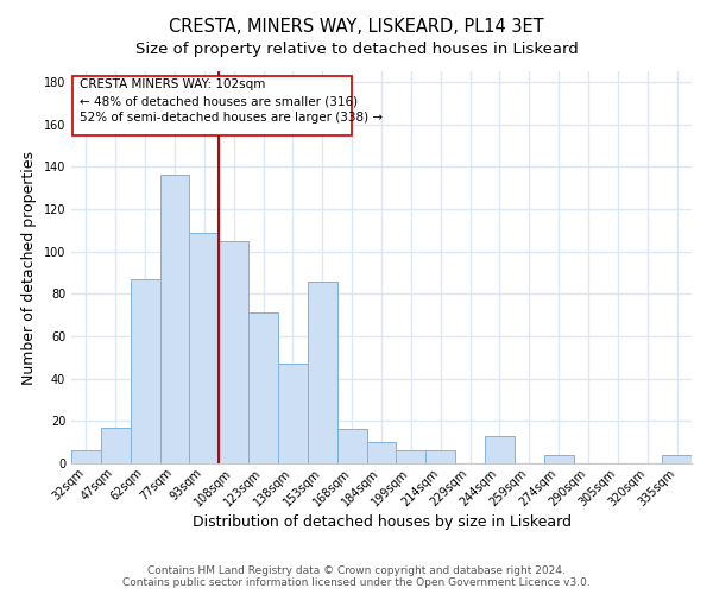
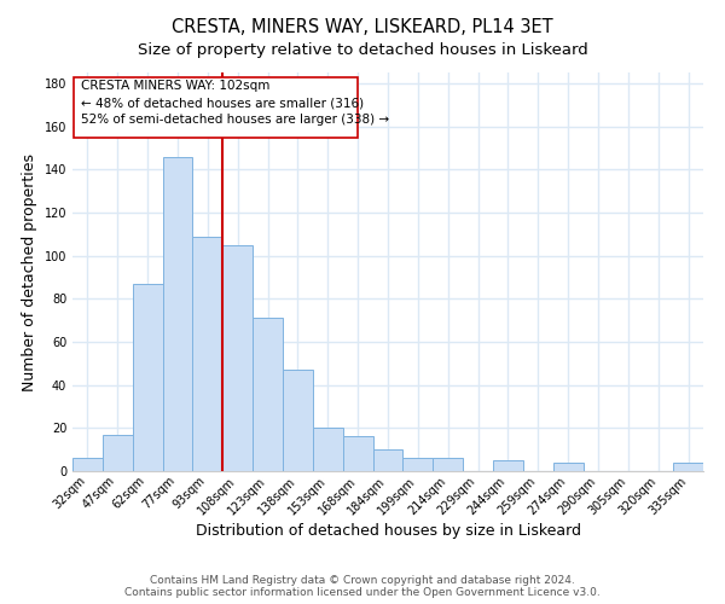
77sqm: 136 -> 146
153sqm: 86 -> 20
244sqm: 13 -> 5
